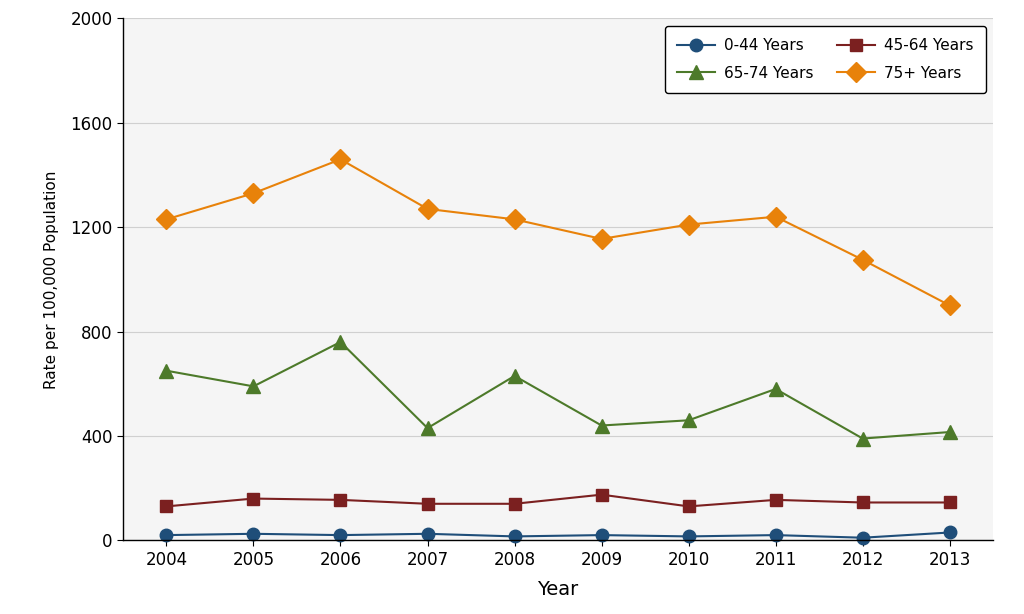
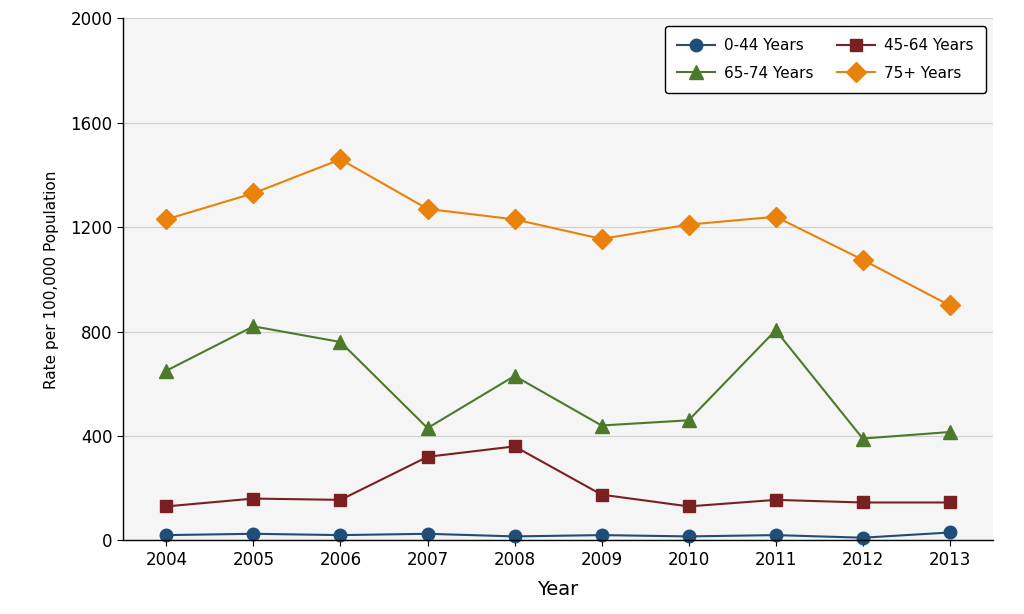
65-74 Years/2005: 590 -> 820
45-64 Years/2007: 140 -> 320
45-64 Years/2008: 140 -> 360
65-74 Years/2011: 580 -> 805
